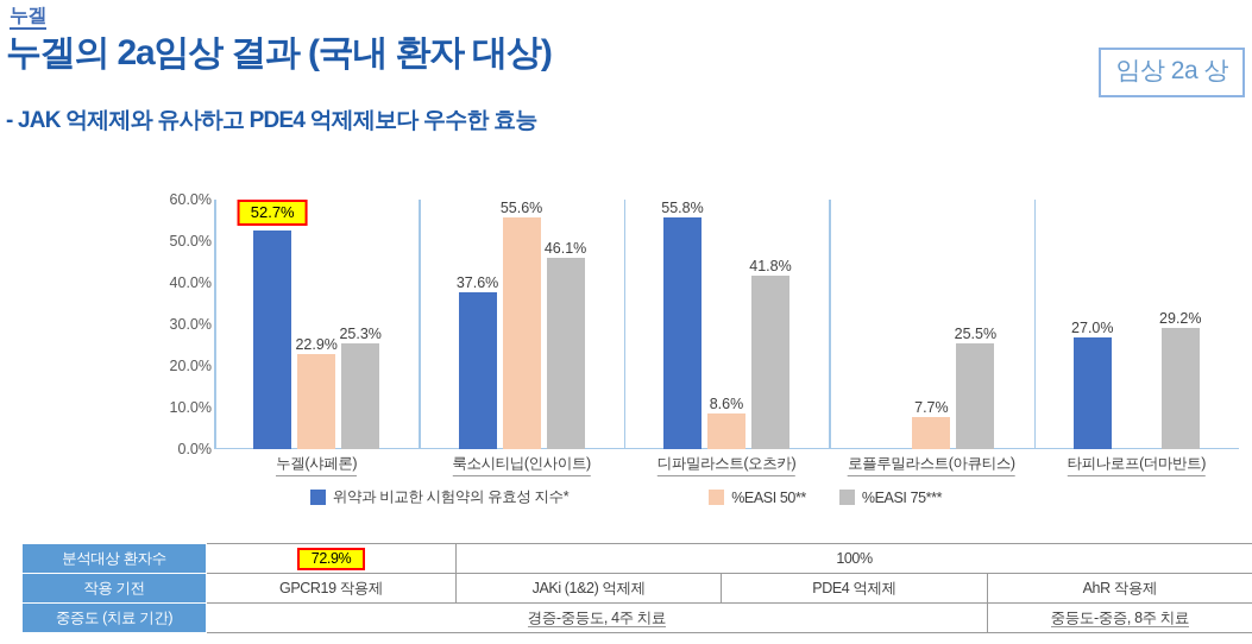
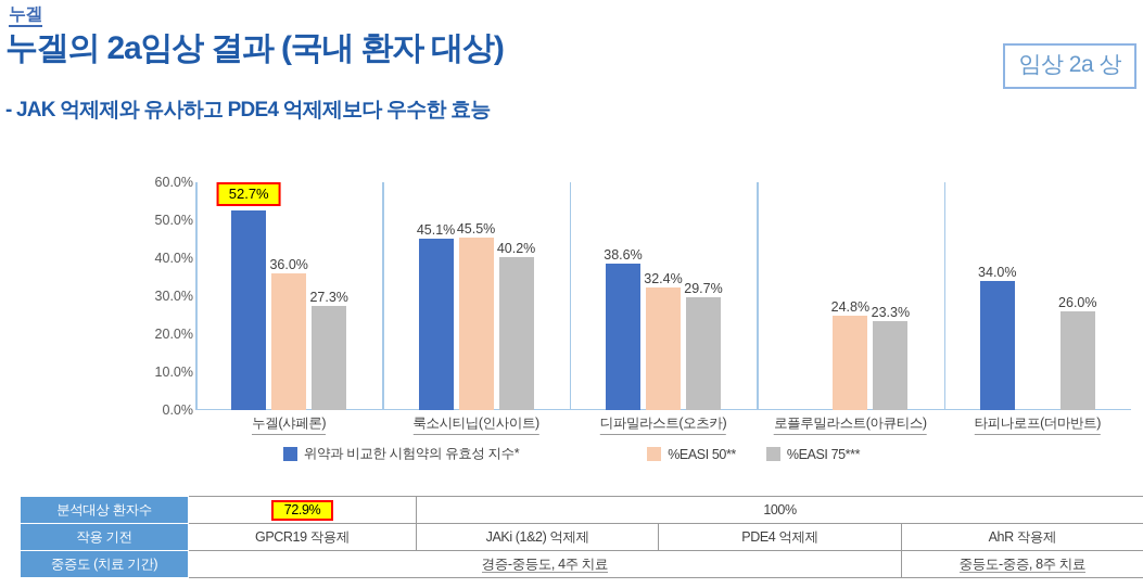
%EASI 50**/누겔(샤페론): 22.9% -> 36.0%
%EASI 75***/누겔(샤페론): 25.3% -> 27.3%
위약과 비교한 시험약의 유효성 지수*/룩소시티닙(인사이트): 37.6% -> 45.1%
%EASI 50**/룩소시티닙(인사이트): 55.6% -> 45.5%
%EASI 75***/룩소시티닙(인사이트): 46.1% -> 40.2%
위약과 비교한 시험약의 유효성 지수*/디파밀라스트(오츠카): 55.8% -> 38.6%
%EASI 50**/디파밀라스트(오츠카): 8.6% -> 32.4%
%EASI 75***/디파밀라스트(오츠카): 41.8% -> 29.7%
%EASI 50**/로플루밀라스트(아큐티스): 7.7% -> 24.8%
%EASI 75***/로플루밀라스트(아큐티스): 25.5% -> 23.3%
위약과 비교한 시험약의 유효성 지수*/타피나로프(더마반트): 27.0% -> 34.0%
%EASI 75***/타피나로프(더마반트): 29.2% -> 26.0%
